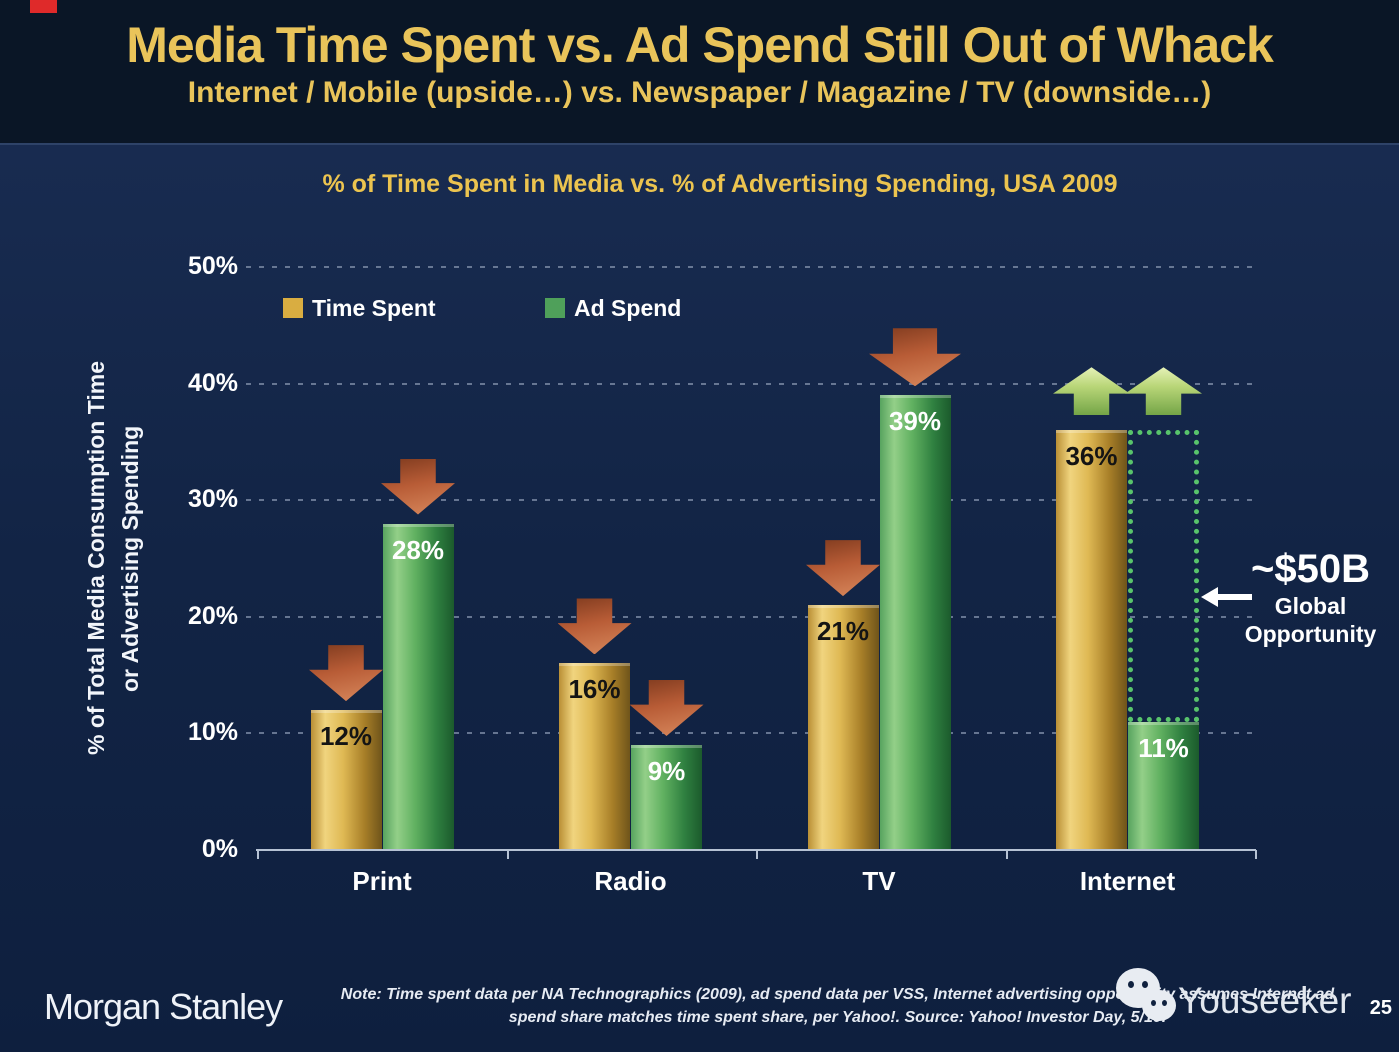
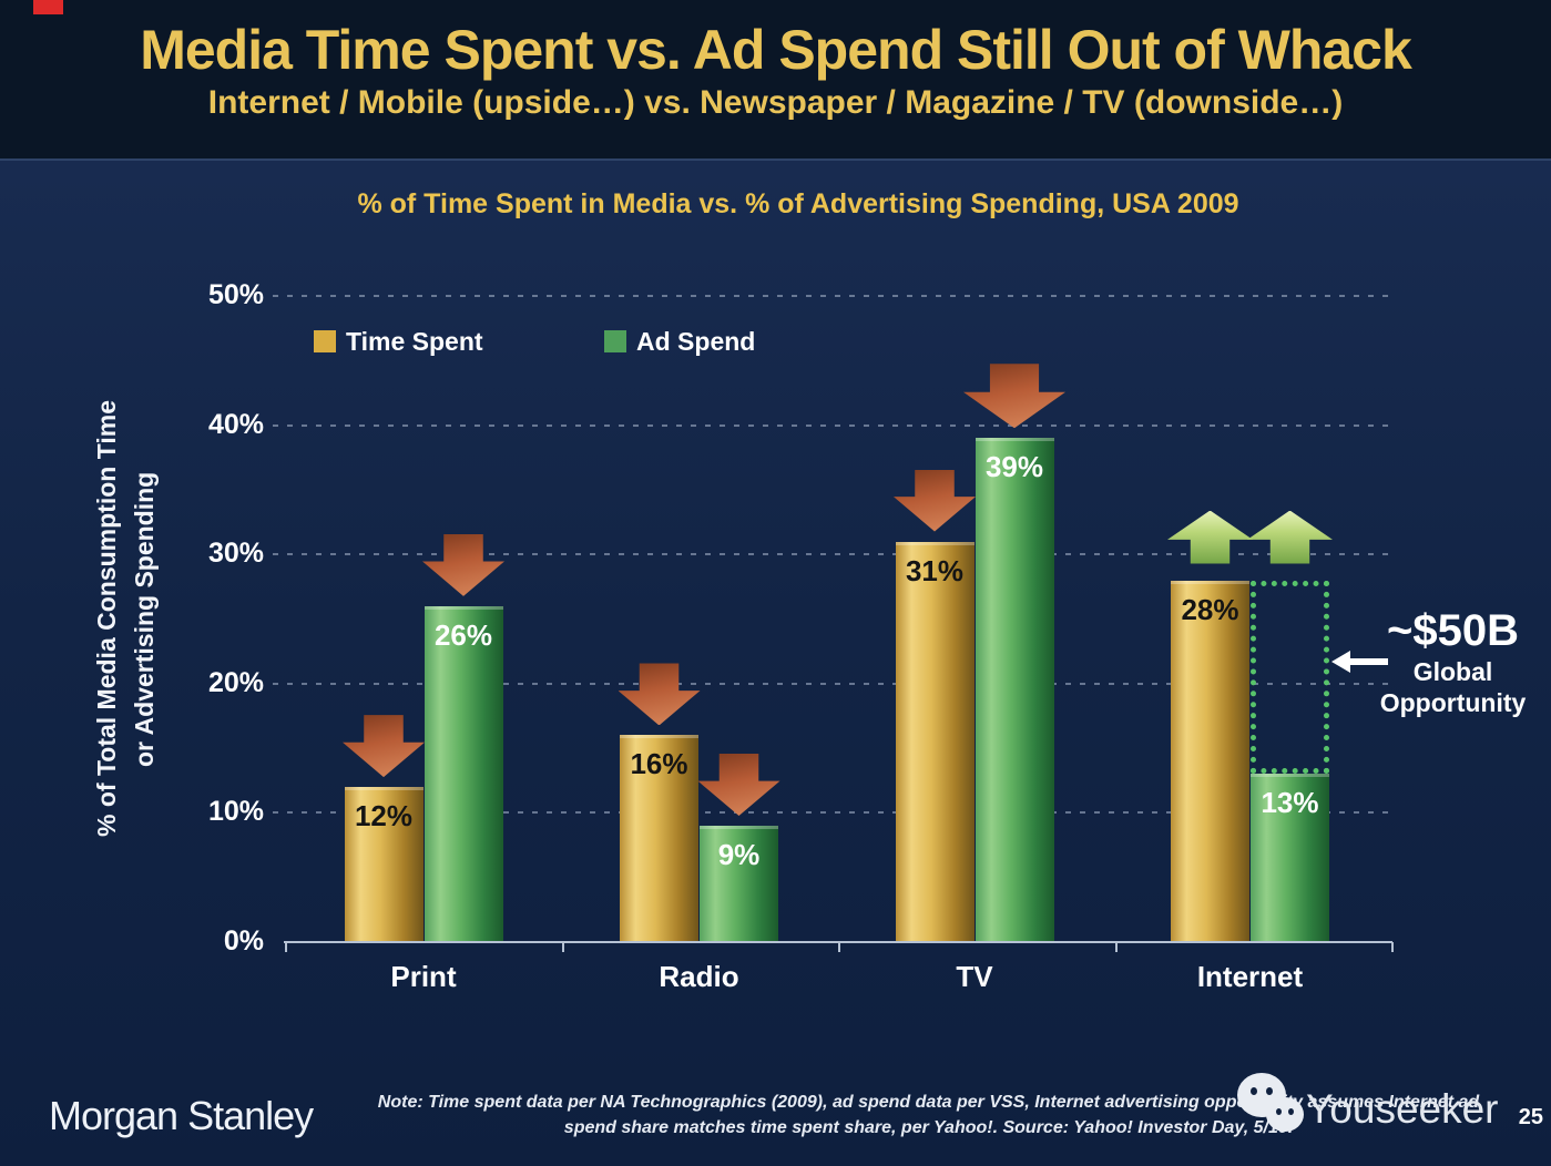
Ad Spend/Print: 28% -> 26%
Time Spent/TV: 21% -> 31%
Time Spent/Internet: 36% -> 28%
Ad Spend/Internet: 11% -> 13%
